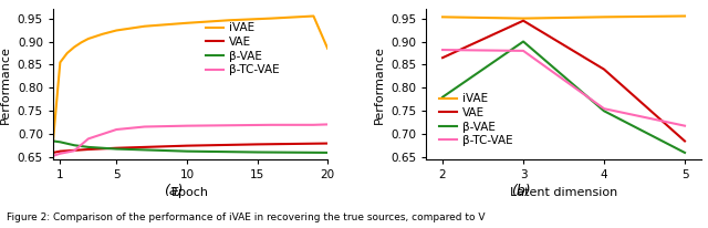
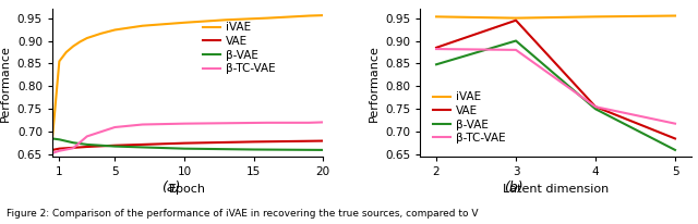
iVAE/20: 0.885 -> 0.956
VAE/2: 0.865 -> 0.885
β-VAE/2: 0.780 -> 0.848
VAE/4: 0.840 -> 0.755
